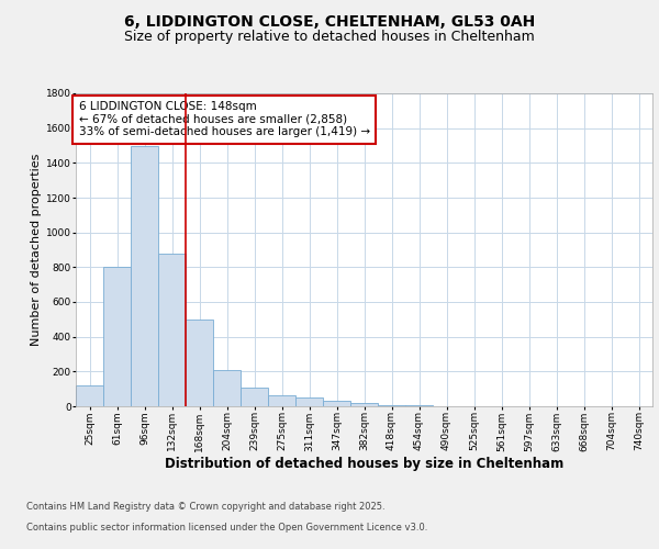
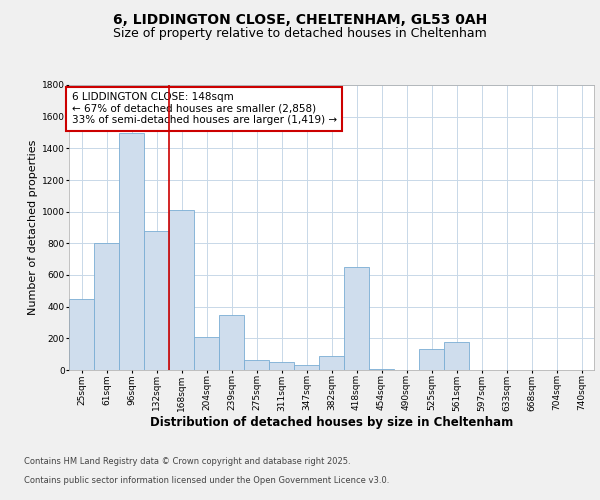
25sqm: 120 -> 450
168sqm: 500 -> 1010
239sqm: 110 -> 350
382sqm: 20 -> 90
418sqm: 0 -> 650
525sqm: 0 -> 130
561sqm: 0 -> 180
